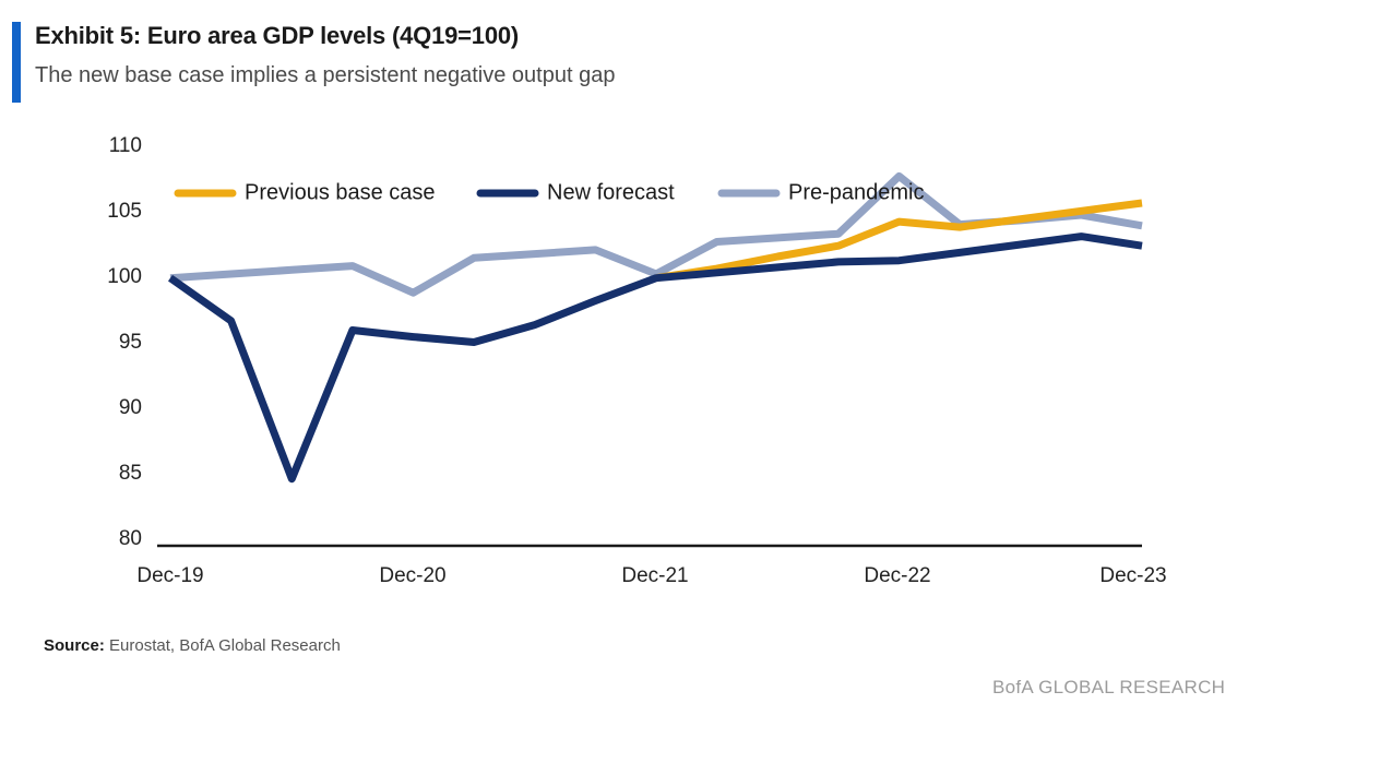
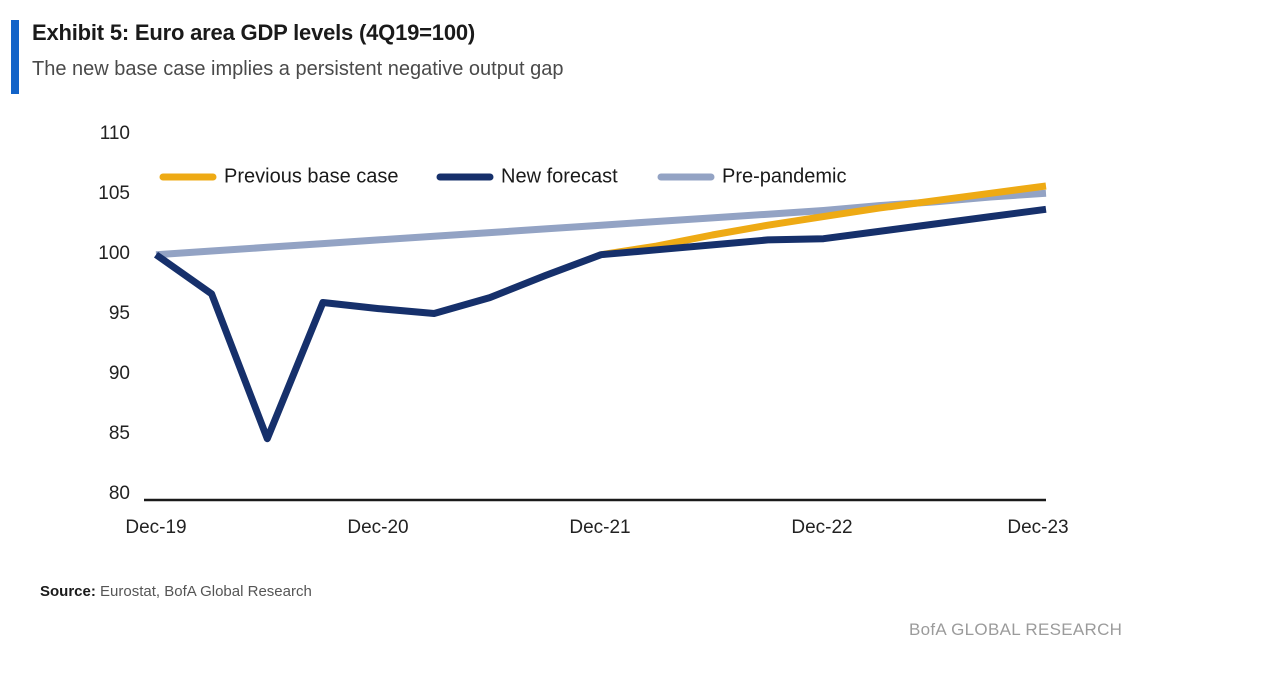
Pre-pandemic/Dec-20: 98.9 -> 101.2
Pre-pandemic/Dec-21: 100.3 -> 102.4
Previous base case/Dec-22: 104.2 -> 103.1
Pre-pandemic/Dec-22: 107.6 -> 103.6
New forecast/Dec-23: 102.4 -> 103.7
Pre-pandemic/Dec-23: 103.9 -> 105.0
